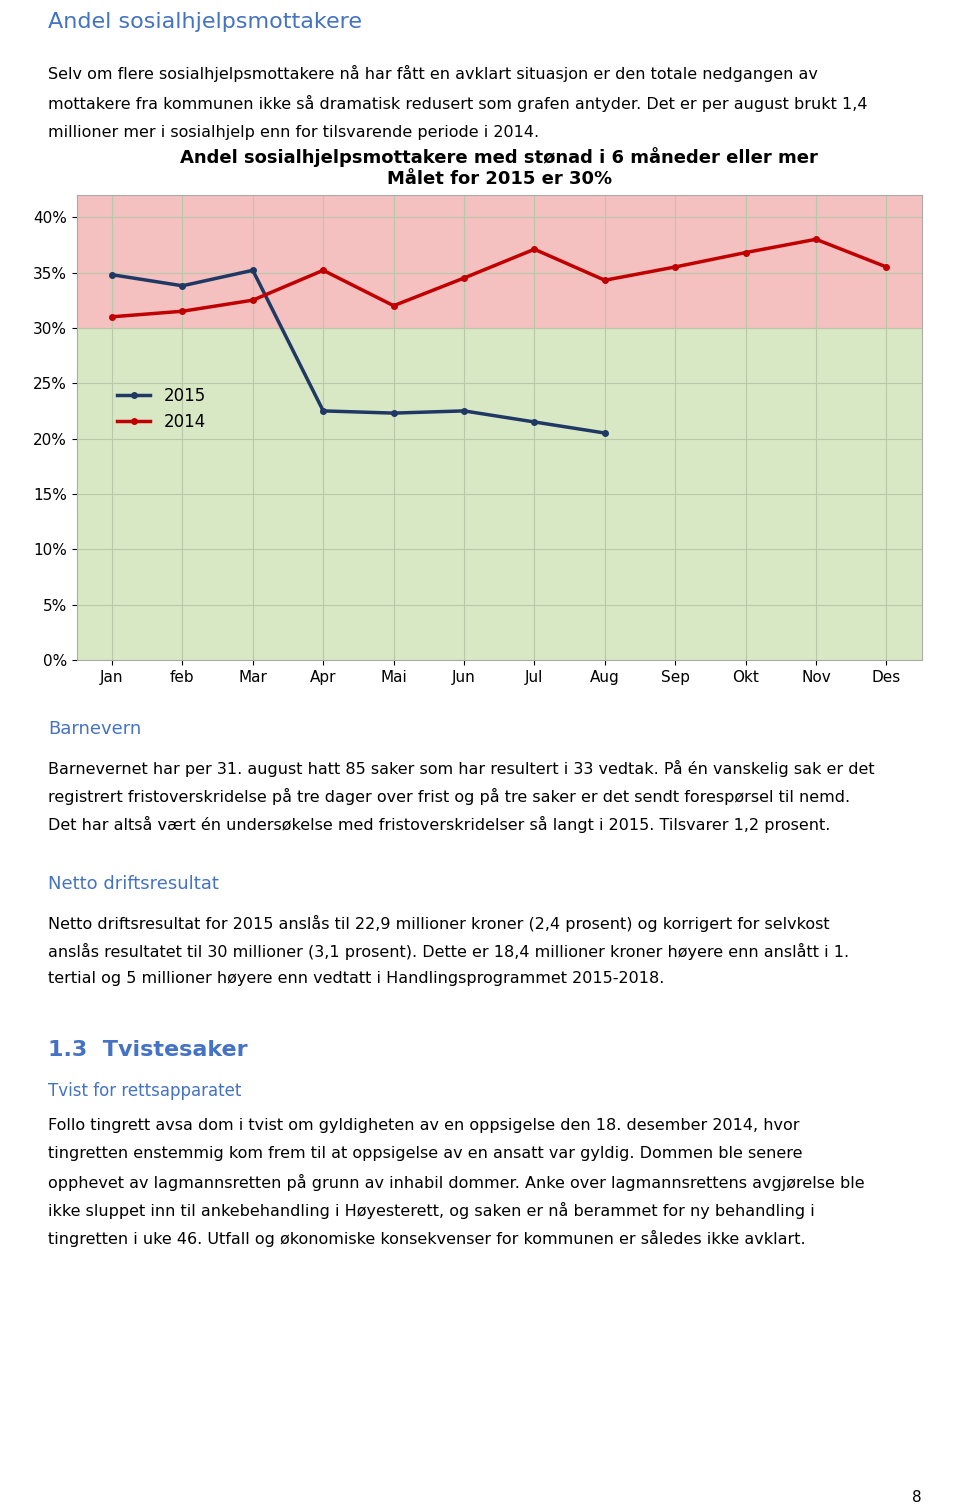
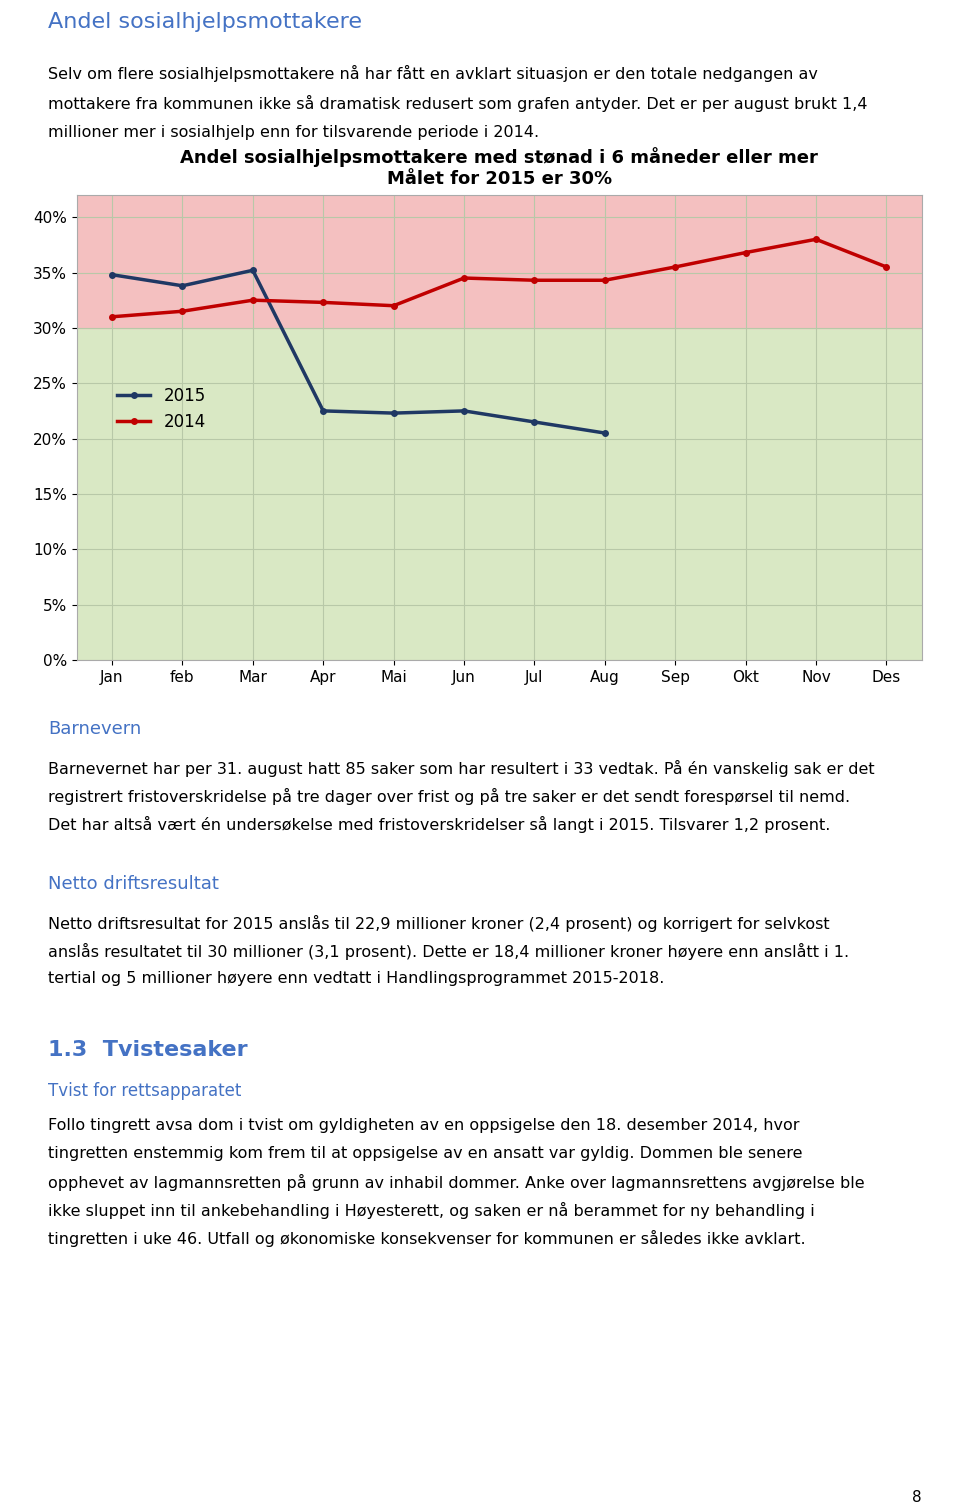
2014/Apr: 35.2% -> 32.3%
2014/Jul: 37.1% -> 34.3%
